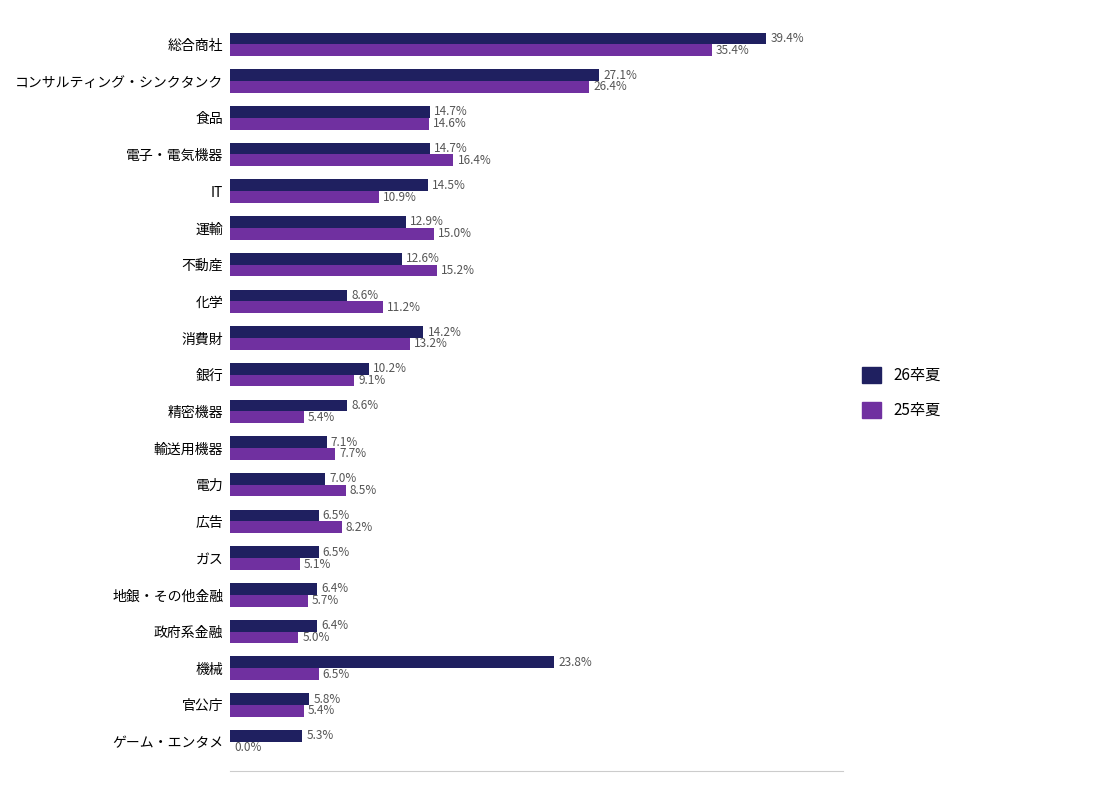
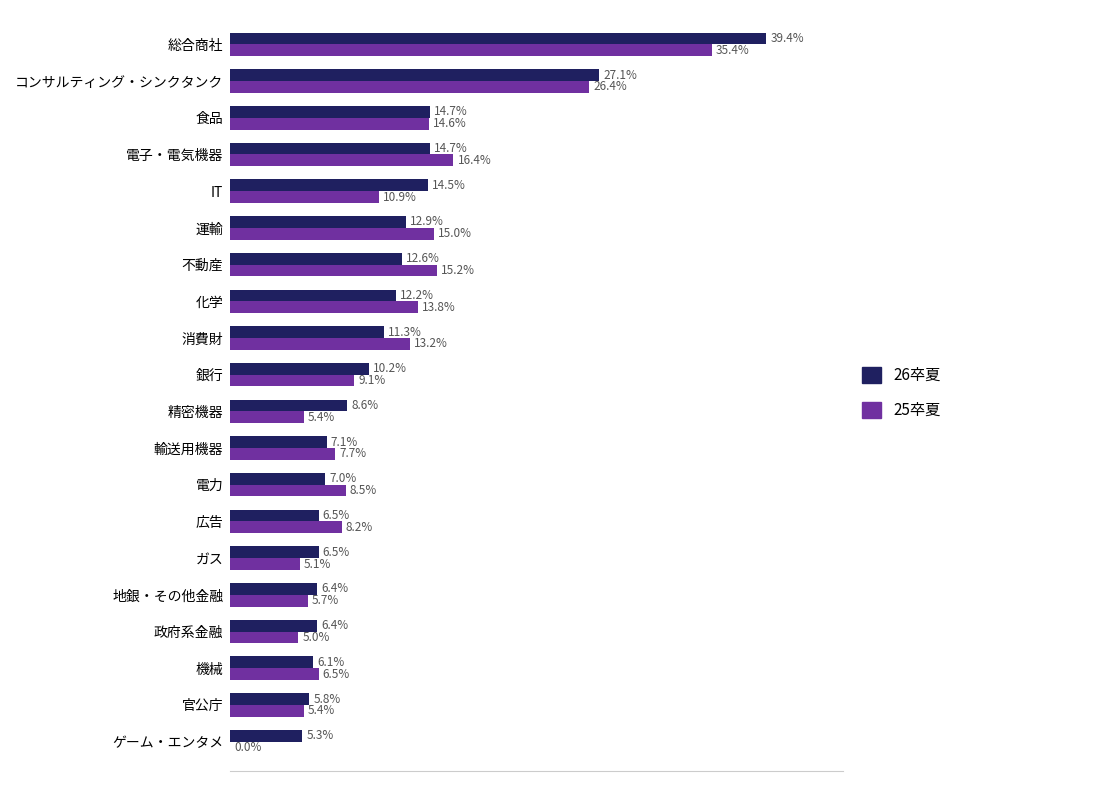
26卒夏/化学: 8.6% -> 12.2%
25卒夏/化学: 11.2% -> 13.8%
26卒夏/消費財: 14.2% -> 11.3%
26卒夏/機械: 23.8% -> 6.1%
